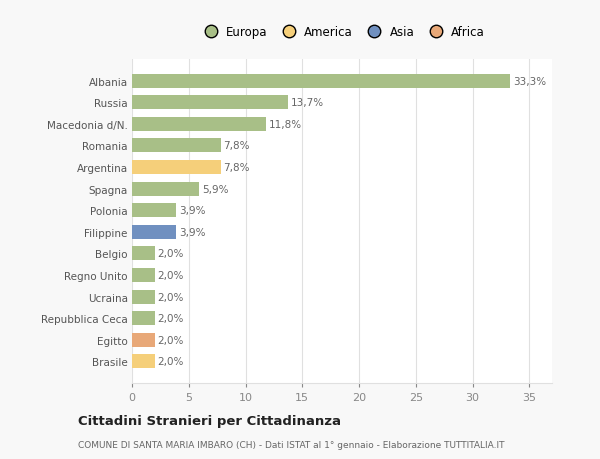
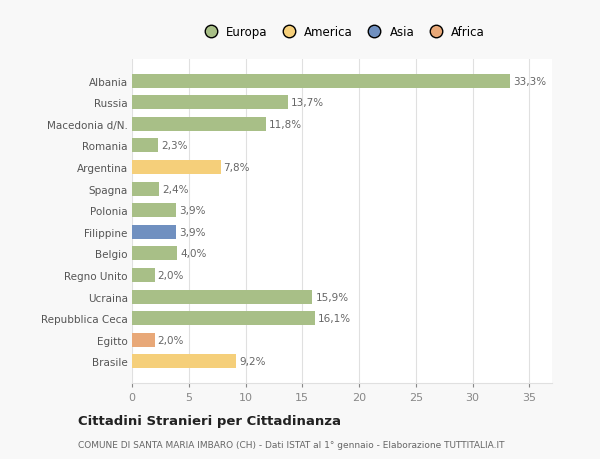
Romania: 7,8% -> 2,3%
Spagna: 5,9% -> 2,4%
Belgio: 2,0% -> 4,0%
Ucraina: 2,0% -> 15,9%
Repubblica Ceca: 2,0% -> 16,1%
Brasile: 2,0% -> 9,2%
